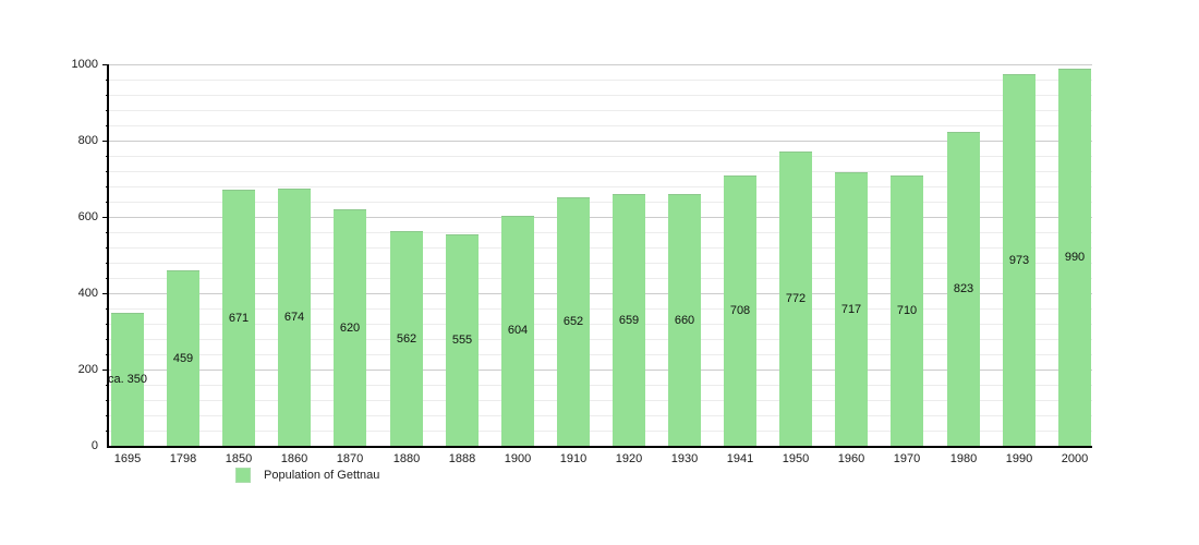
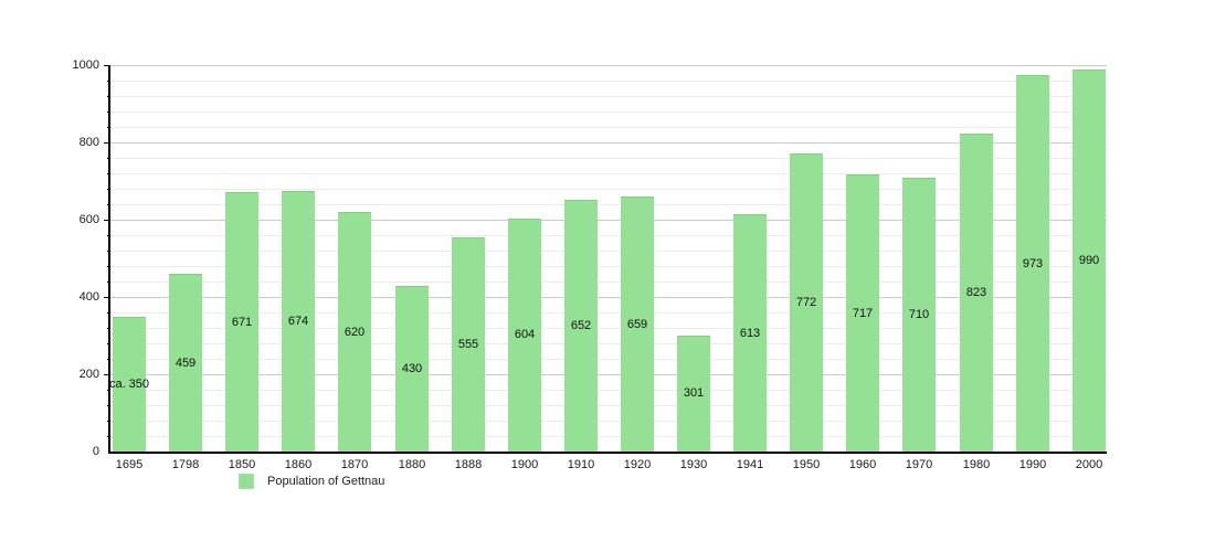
1880: 562 -> 430
1930: 660 -> 301
1941: 708 -> 613
